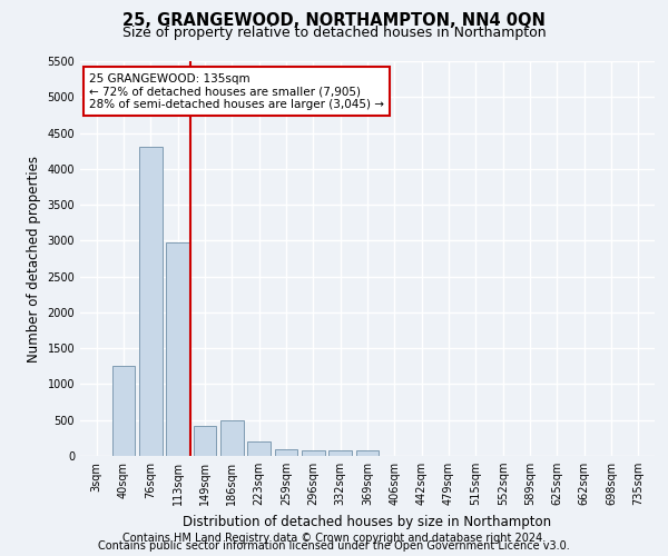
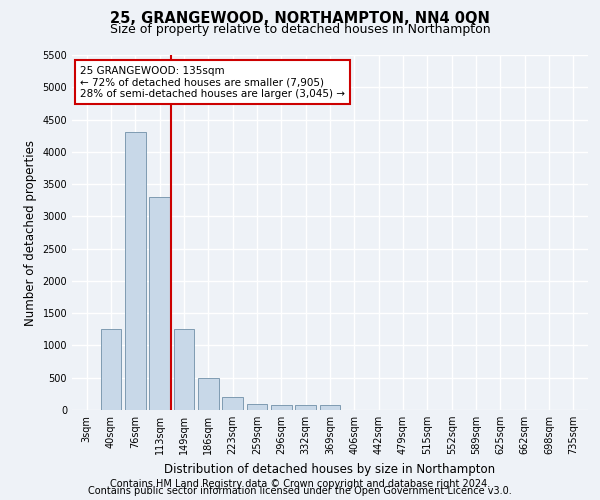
113sqm: 2980 -> 3300
149sqm: 420 -> 1250
